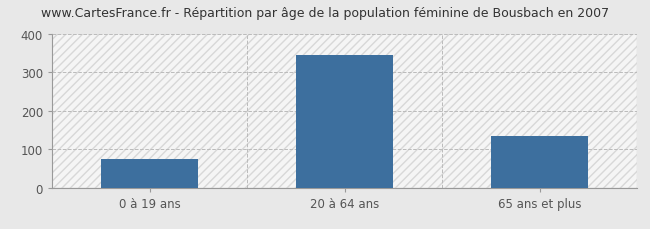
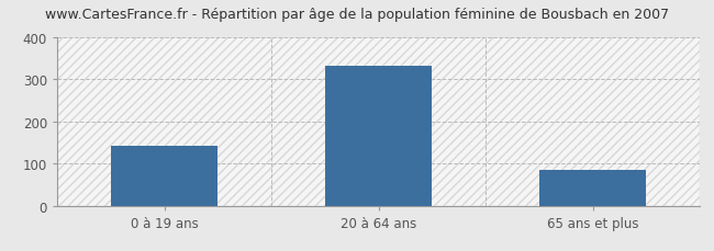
0 à 19 ans: 75 -> 142
20 à 64 ans: 345 -> 330
65 ans et plus: 135 -> 85
